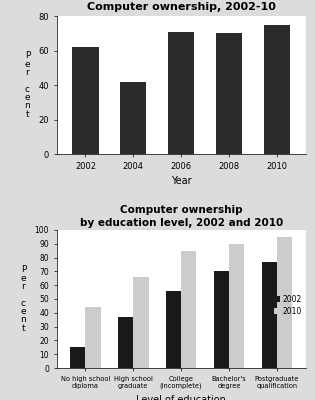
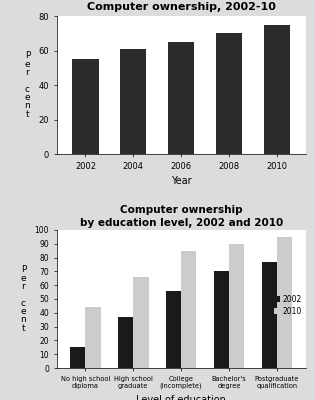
Computer ownership, 2002-10/2002: 62 -> 55
Computer ownership, 2002-10/2004: 42 -> 61
Computer ownership, 2002-10/2006: 71 -> 65
